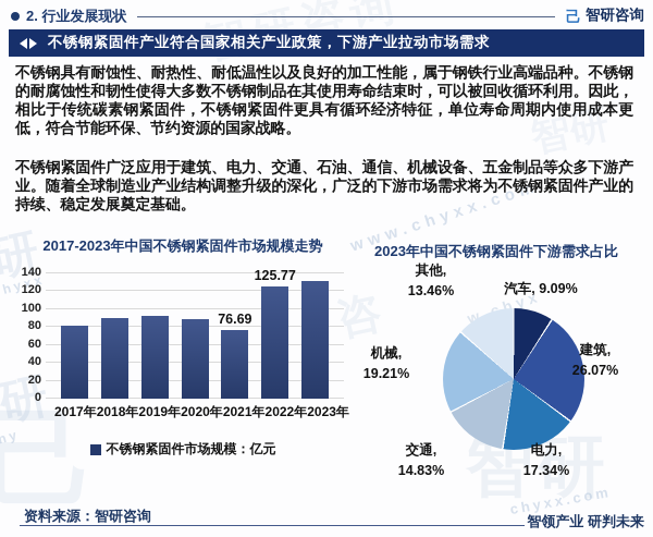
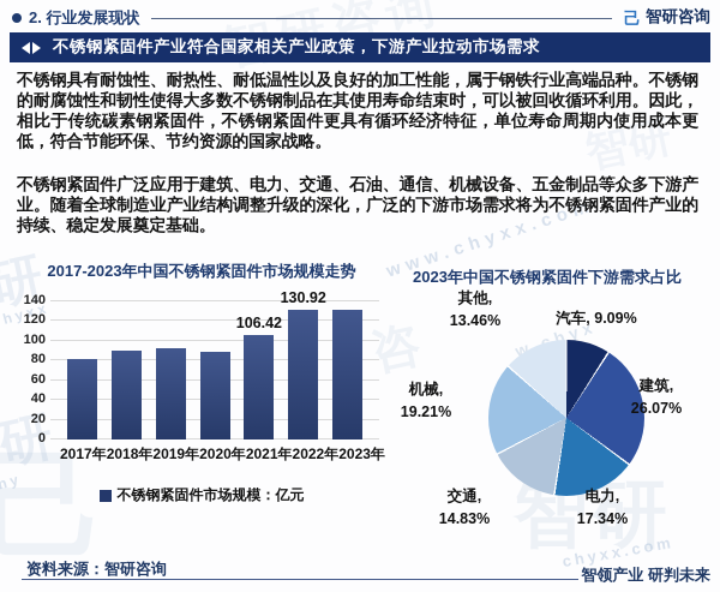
2017-2023年中国不锈钢紧固件市场规模走势/2021年: 76.69 -> 106.42
2017-2023年中国不锈钢紧固件市场规模走势/2022年: 125.77 -> 130.92
